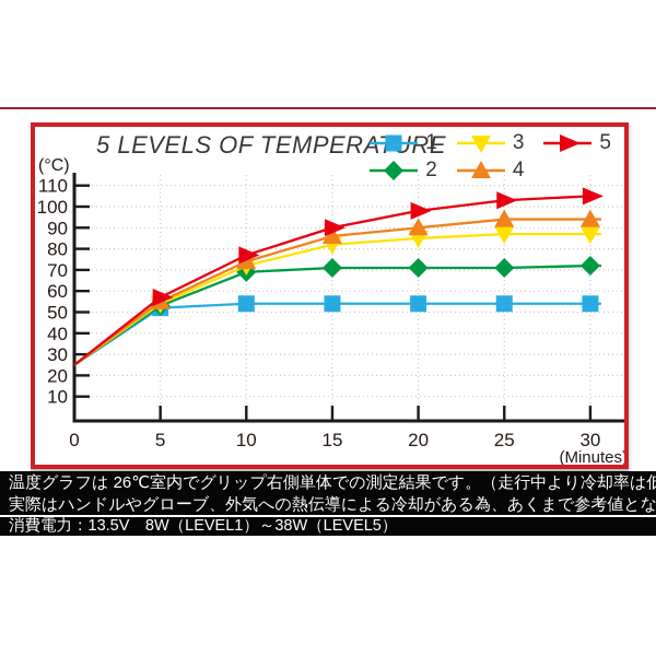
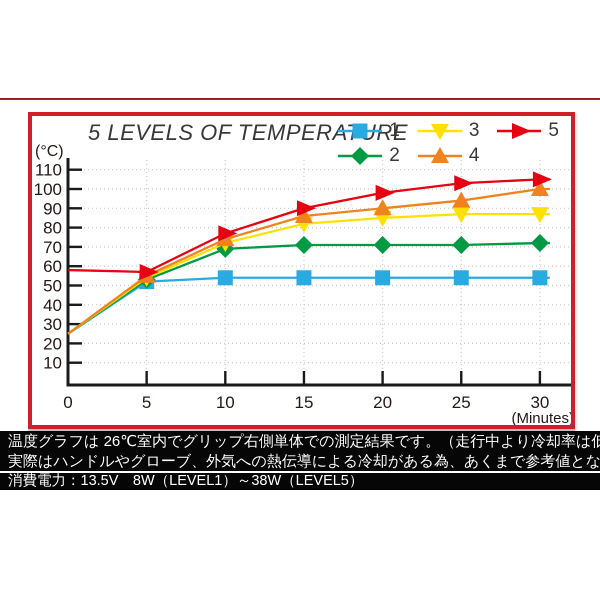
5/0: 25 -> 58
4/30: 94 -> 100
